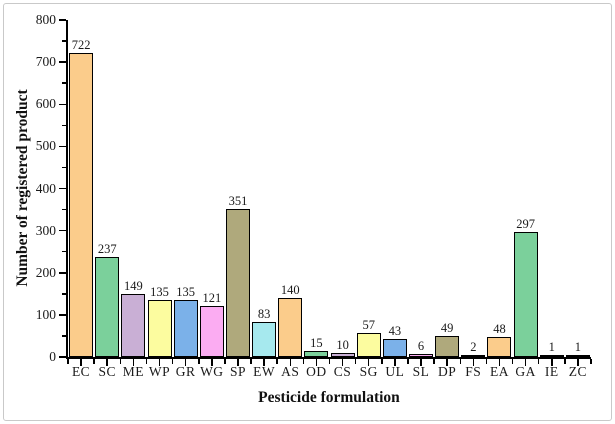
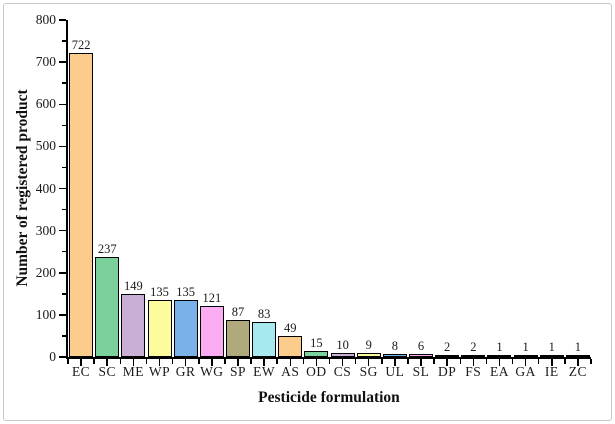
SP: 351 -> 87
AS: 140 -> 49
SG: 57 -> 9
UL: 43 -> 8
DP: 49 -> 2
EA: 48 -> 1
GA: 297 -> 1
